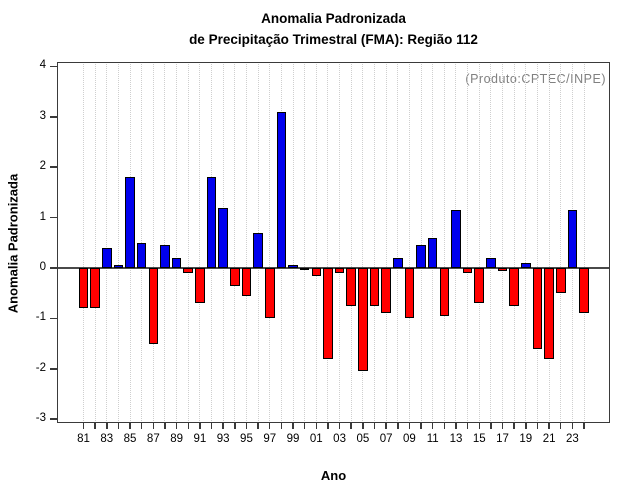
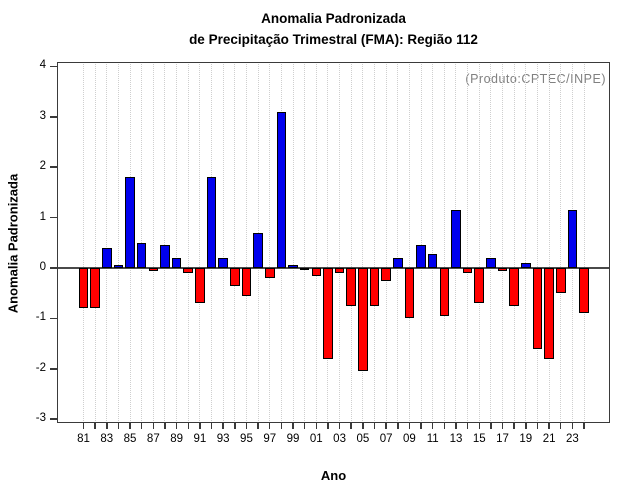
87: -1.5 -> -0.1
93: 1.2 -> 0.2
97: -1.0 -> -0.2
07: -0.9 -> -0.2
11: 0.6 -> 0.3
